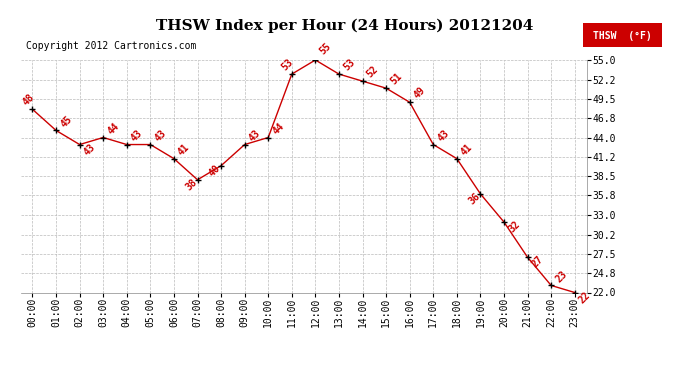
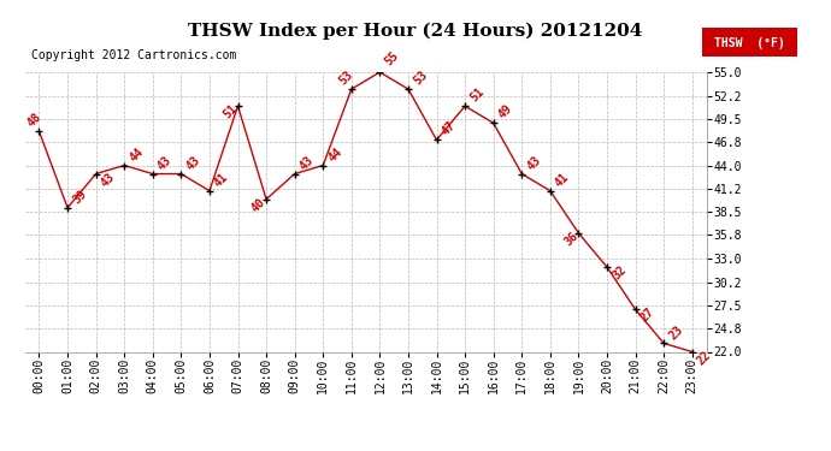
01:00: 45 -> 39
07:00: 38 -> 51
14:00: 52 -> 47
